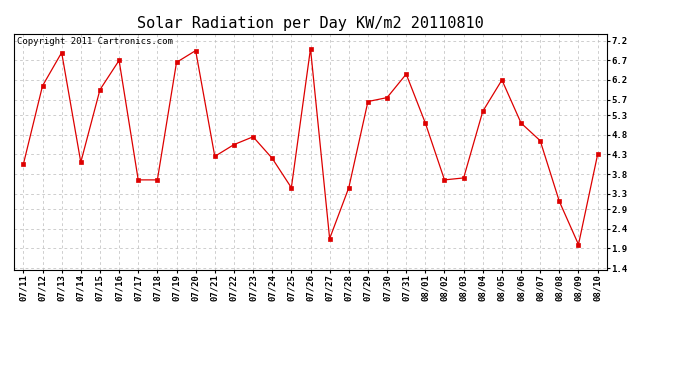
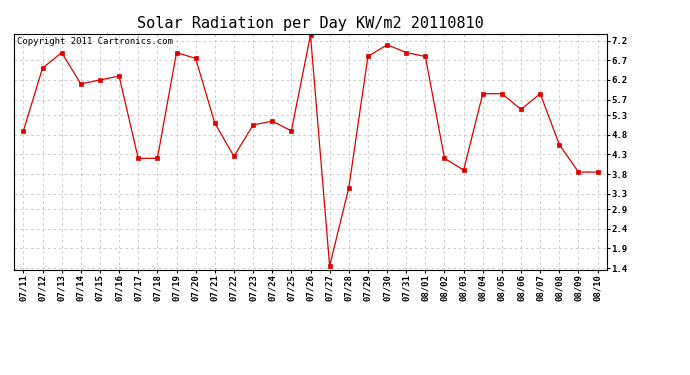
07/11: 4.05 -> 4.90
07/12: 6.05 -> 6.50
07/14: 4.10 -> 6.10
07/15: 5.95 -> 6.20
07/16: 6.70 -> 6.30
07/17: 3.65 -> 4.20
07/18: 3.65 -> 4.20
07/19: 6.65 -> 6.90
07/20: 6.95 -> 6.75
07/21: 4.25 -> 5.10
07/22: 4.55 -> 4.25
07/23: 4.75 -> 5.05
07/24: 4.20 -> 5.15
07/25: 3.45 -> 4.90
07/26: 7.00 -> 7.35
07/27: 2.15 -> 1.45
07/29: 5.65 -> 6.80
07/30: 5.75 -> 7.10
07/31: 6.35 -> 6.90
08/01: 5.10 -> 6.80
08/02: 3.65 -> 4.20
08/03: 3.70 -> 3.90
08/04: 5.40 -> 5.85
08/05: 6.20 -> 5.85
08/06: 5.10 -> 5.45
08/07: 4.65 -> 5.85
08/08: 3.10 -> 4.55
08/09: 2.00 -> 3.85
08/10: 4.30 -> 3.85
